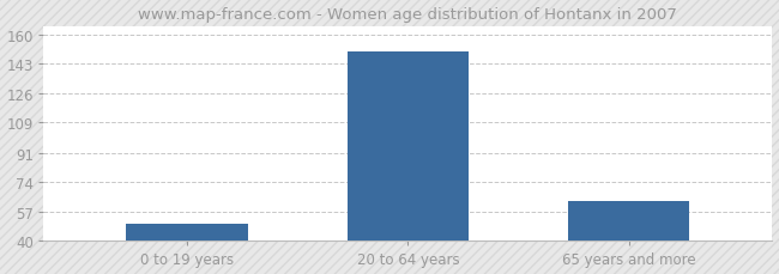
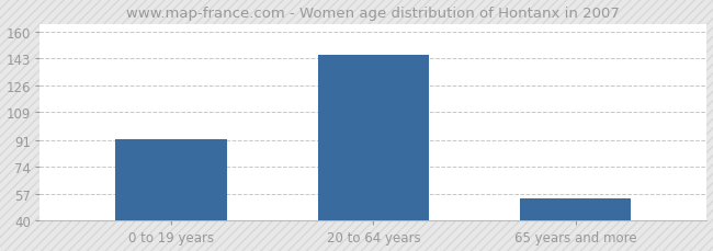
0 to 19 years: 50 -> 92
20 to 64 years: 150 -> 145
65 years and more: 63 -> 54
